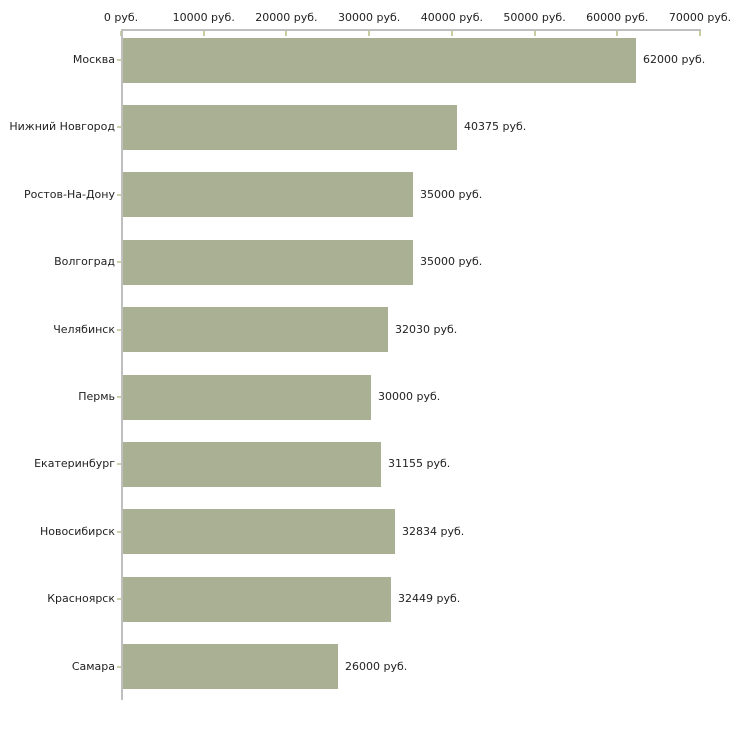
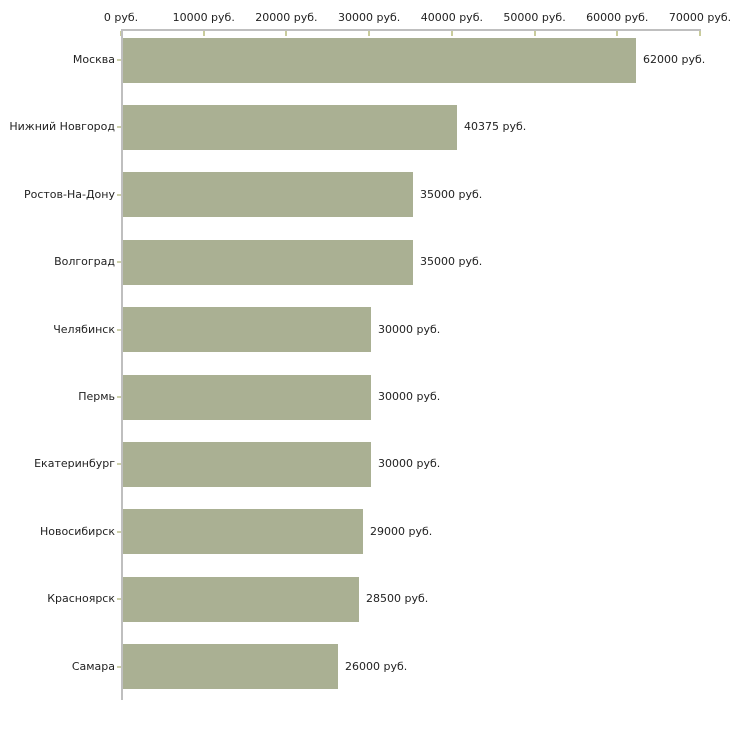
Челябинск: 32030 -> 30000
Екатеринбург: 31155 -> 30000
Новосибирск: 32834 -> 29000
Красноярск: 32449 -> 28500
